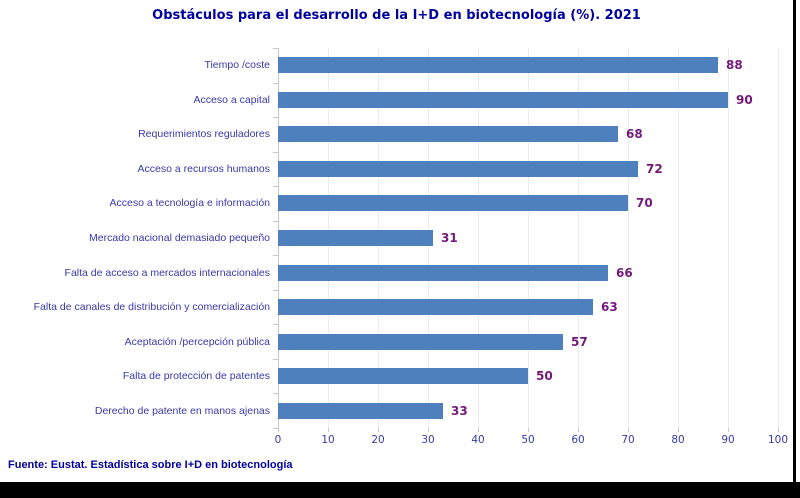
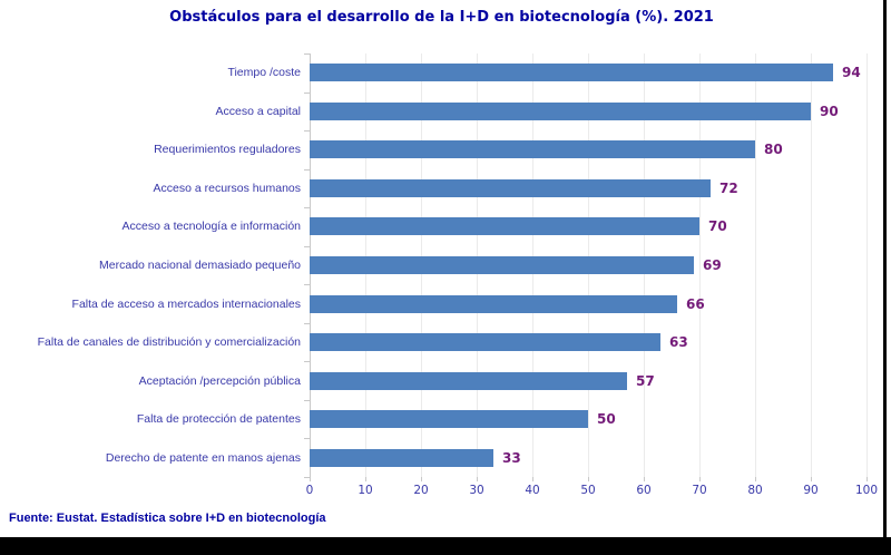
Tiempo /coste: 88 -> 94
Requerimientos reguladores: 68 -> 80
Mercado nacional demasiado pequeño: 31 -> 69
